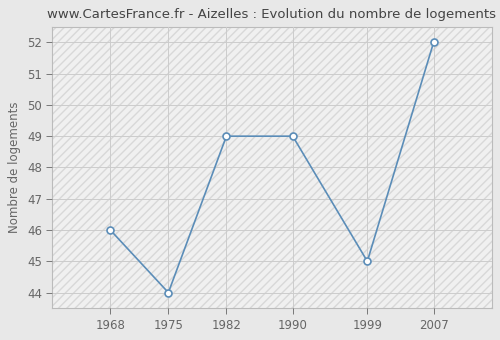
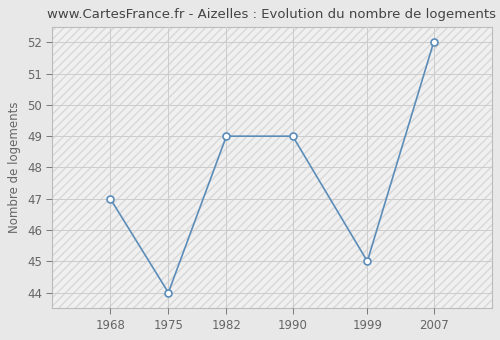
1968: 46 -> 47
